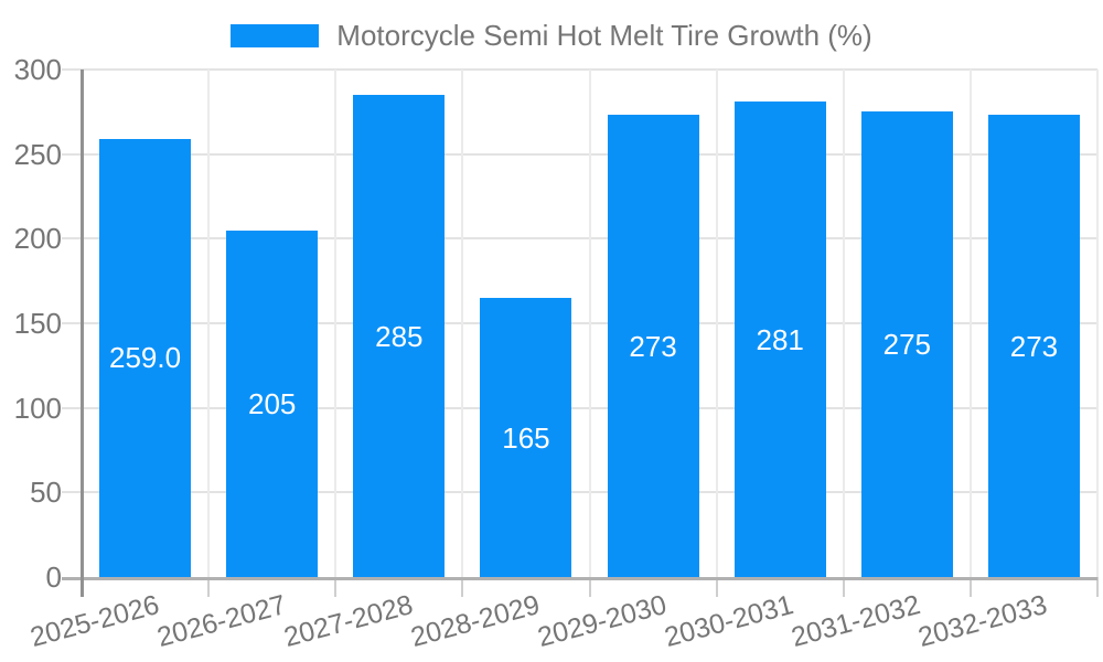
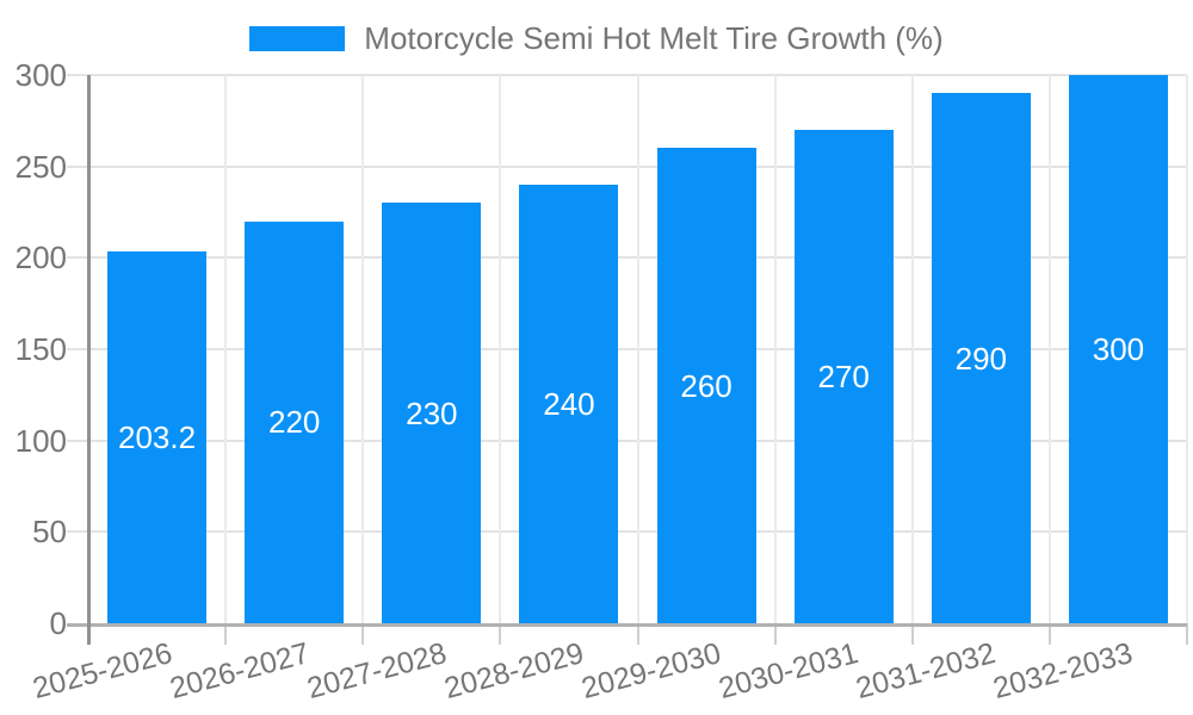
2025-2026: 259.0 -> 203.2
2026-2027: 205 -> 220
2027-2028: 285 -> 230
2028-2029: 165 -> 240
2029-2030: 273 -> 260
2030-2031: 281 -> 270
2031-2032: 275 -> 290
2032-2033: 273 -> 300
